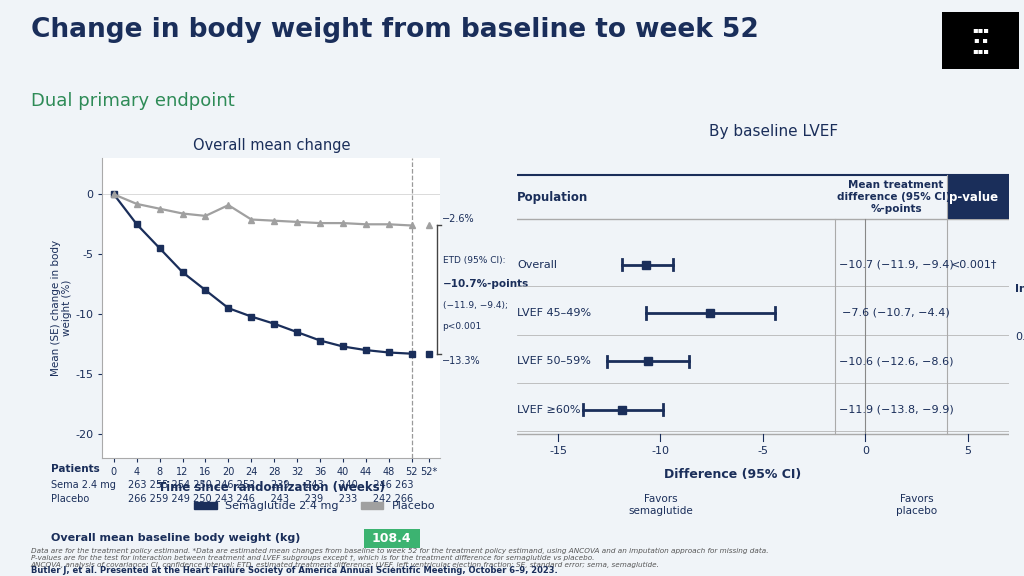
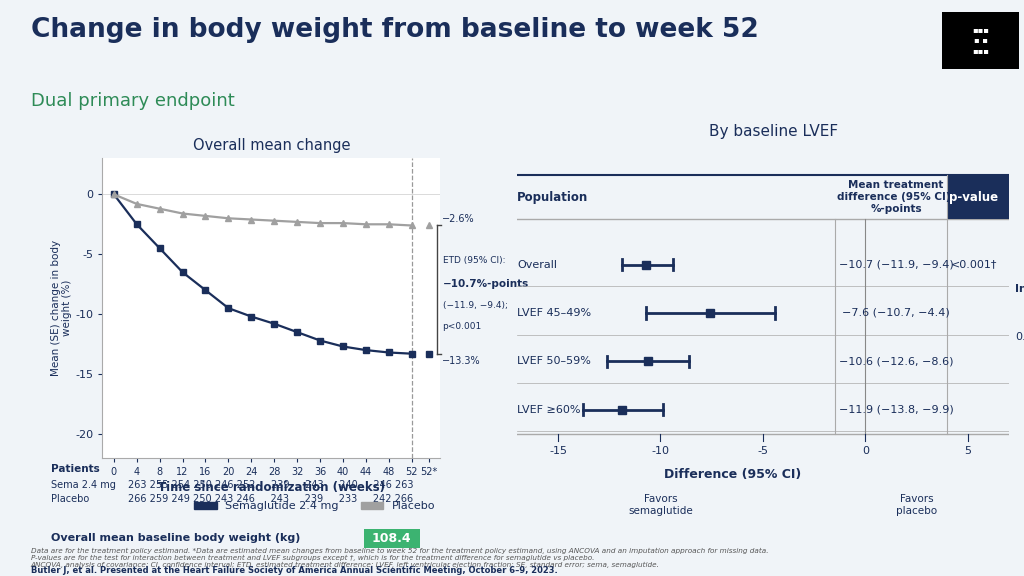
Placebo/20: -0.9 -> -2.0
